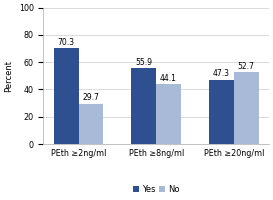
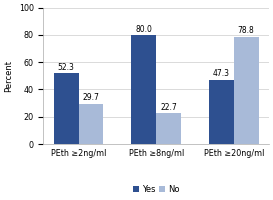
Yes/PEth ≥2ng/ml: 70.3 -> 52.3
Yes/PEth ≥8ng/ml: 55.9 -> 80.0
No/PEth ≥8ng/ml: 44.1 -> 22.7
No/PEth ≥20ng/ml: 52.7 -> 78.8
